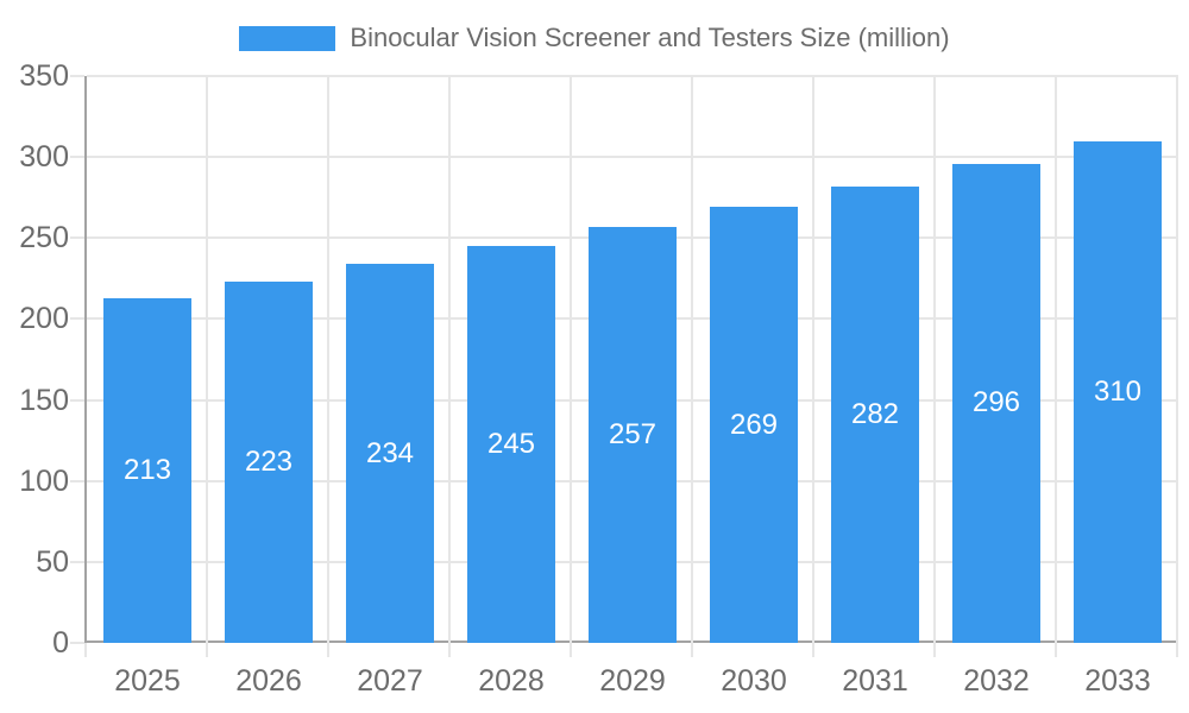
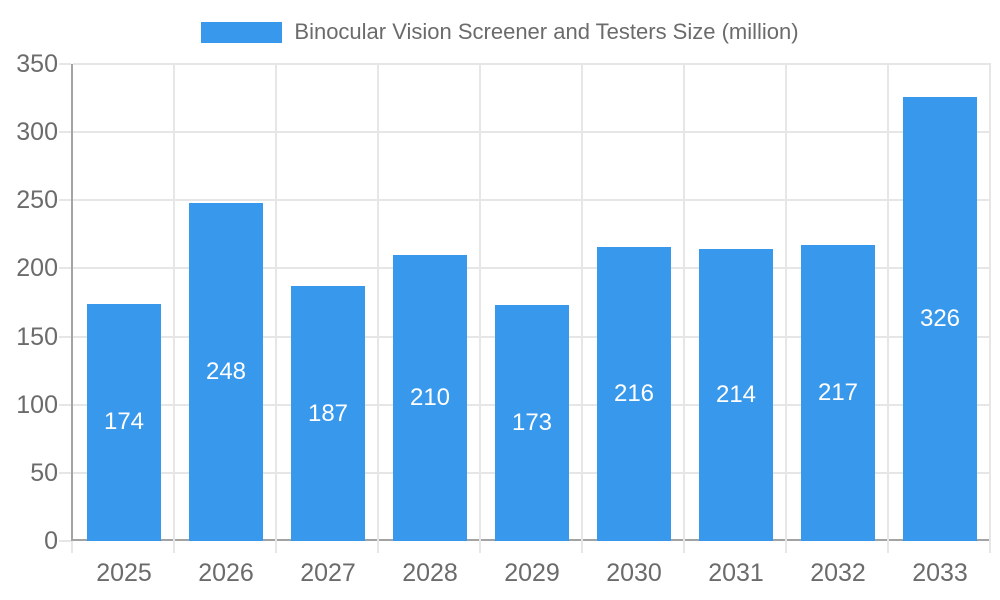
2025: 213 -> 174
2026: 223 -> 248
2027: 234 -> 187
2028: 245 -> 210
2029: 257 -> 173
2030: 269 -> 216
2031: 282 -> 214
2032: 296 -> 217
2033: 310 -> 326
